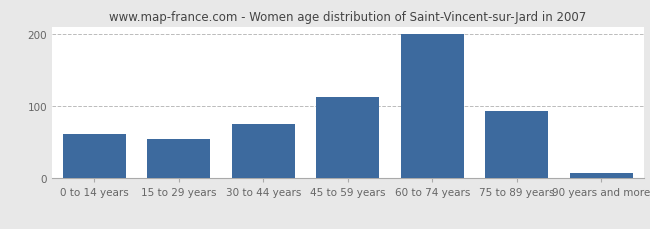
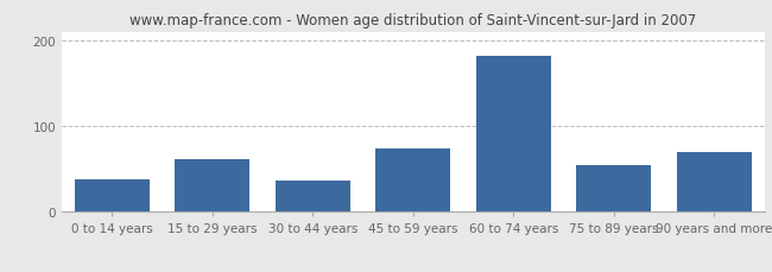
0 to 14 years: 62 -> 38
15 to 29 years: 55 -> 62
30 to 44 years: 75 -> 36
45 to 59 years: 113 -> 74
60 to 74 years: 200 -> 182
75 to 89 years: 93 -> 54
90 years and more: 8 -> 70
